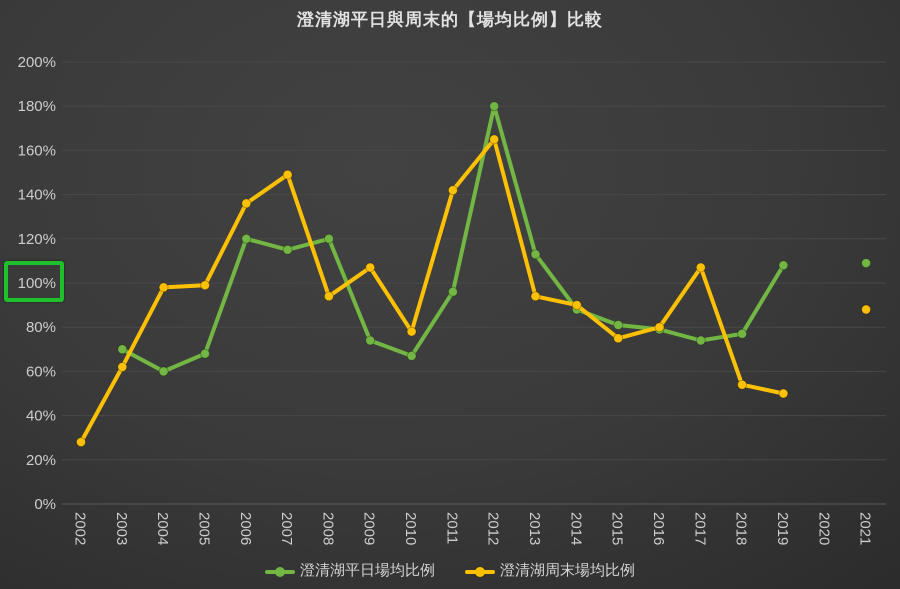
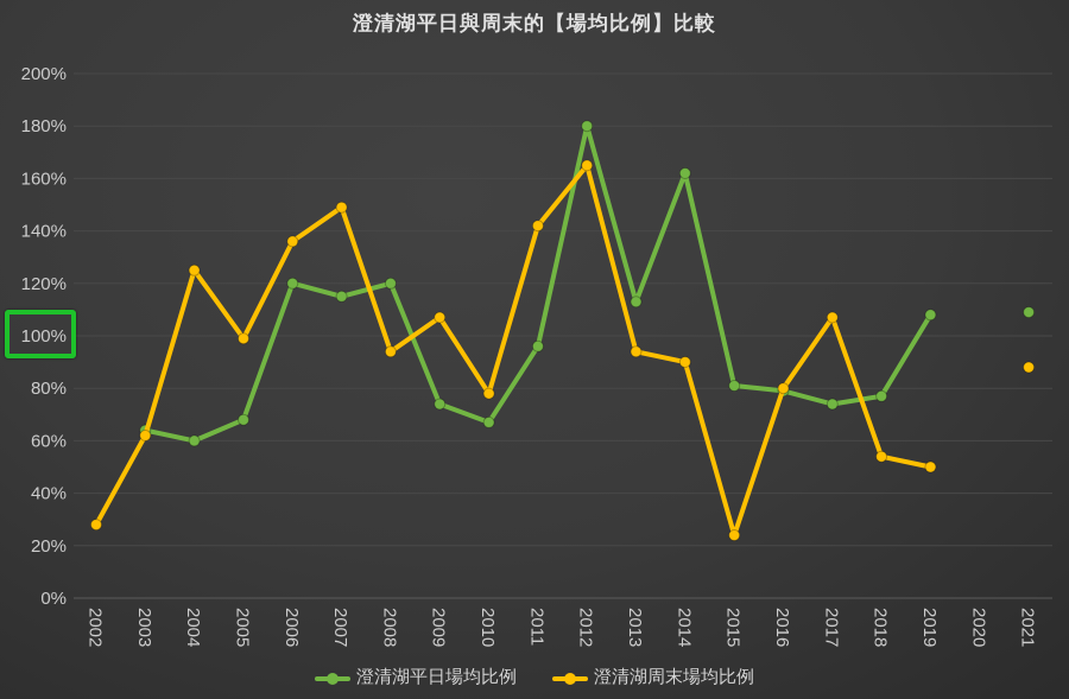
澄清湖平日場均比例/2003: 70% -> 64%
澄清湖周末場均比例/2004: 98% -> 125%
澄清湖平日場均比例/2014: 88% -> 162%
澄清湖周末場均比例/2015: 75% -> 24%
